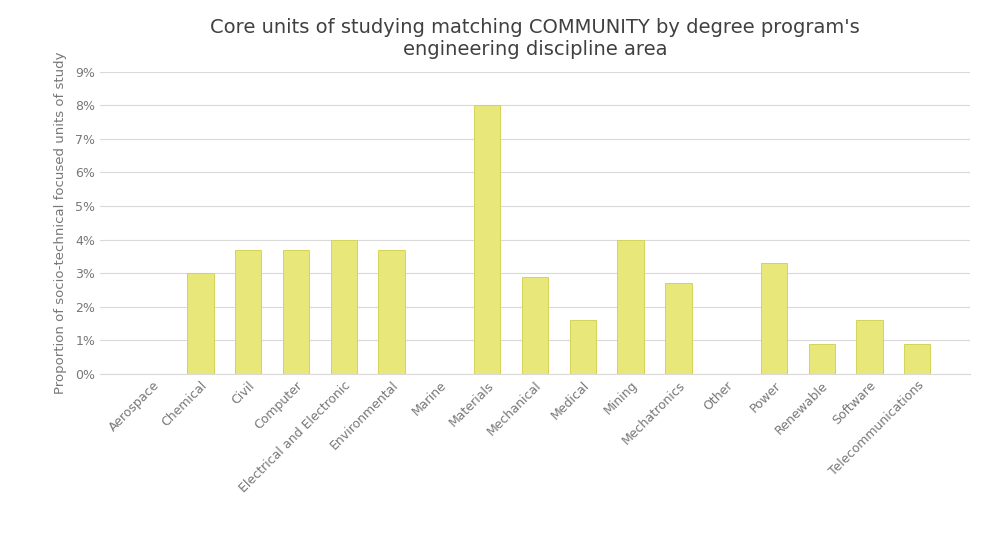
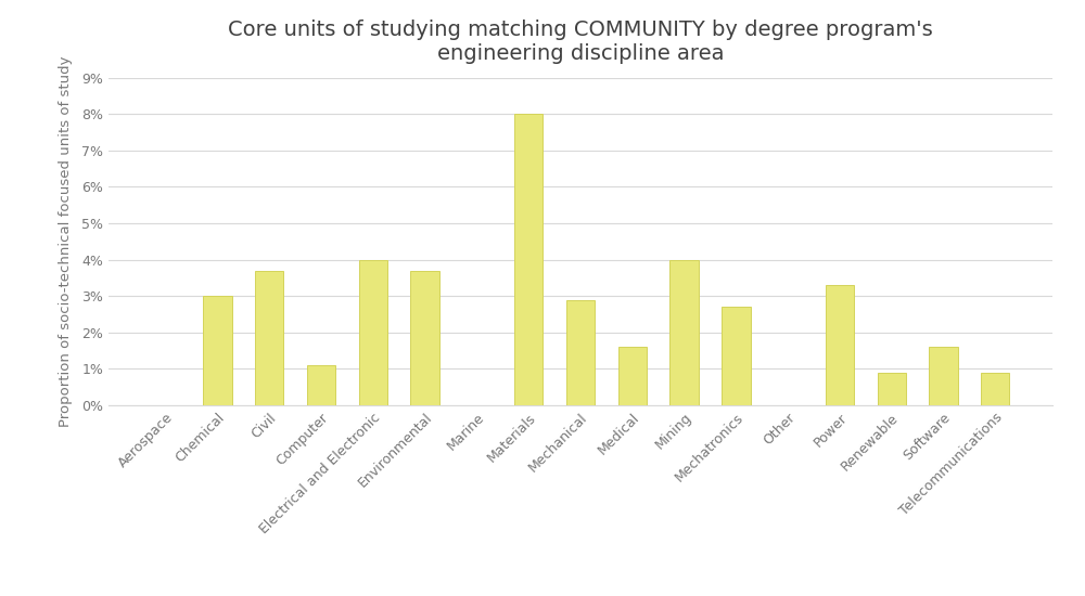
Computer: 3.7% -> 1.1%
